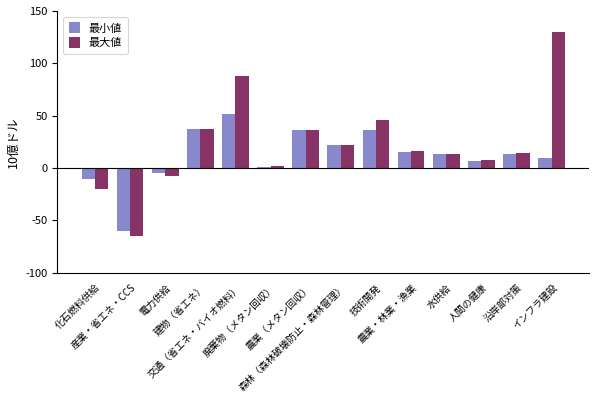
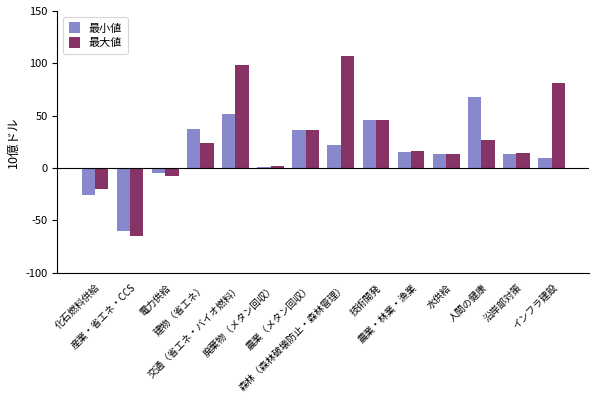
最小値/化石燃料供給: -10 -> -26
最大値/建物（省エネ）: 37 -> 24
最大値/交通（省エネ・バイオ燃料）: 88 -> 98
最大値/森林（森林破壊防止・森林管理）: 22 -> 107
最小値/技術開発: 36 -> 46
最小値/人間の健康: 7 -> 68
最大値/人間の健康: 8 -> 27
最大値/インフラ建設: 130 -> 81
